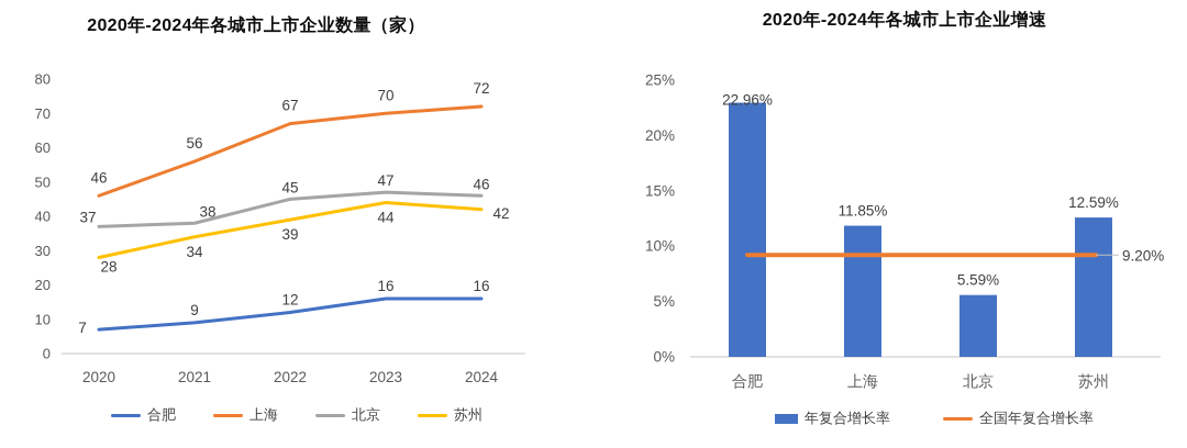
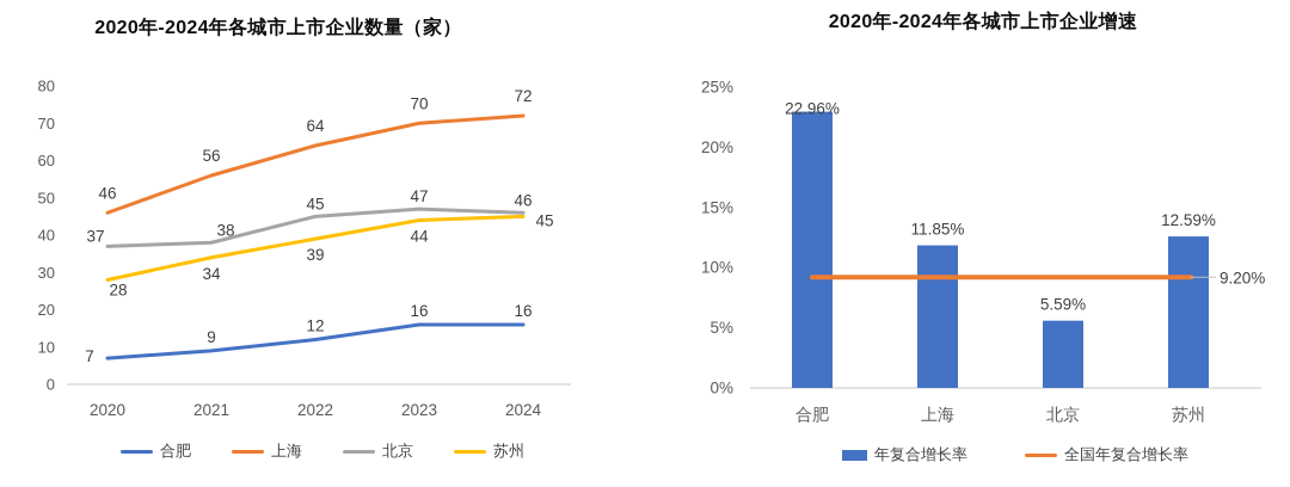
2020年-2024年各城市上市企业数量（家）/上海/2022: 67 -> 64
2020年-2024年各城市上市企业数量（家）/苏州/2024: 42 -> 45
